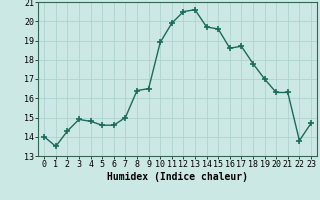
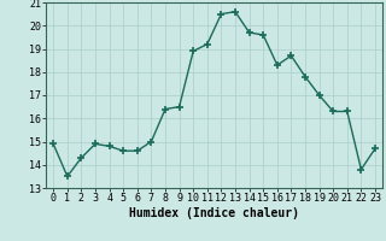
0: 14.0 -> 14.9
11: 19.9 -> 19.2
16: 18.6 -> 18.3
